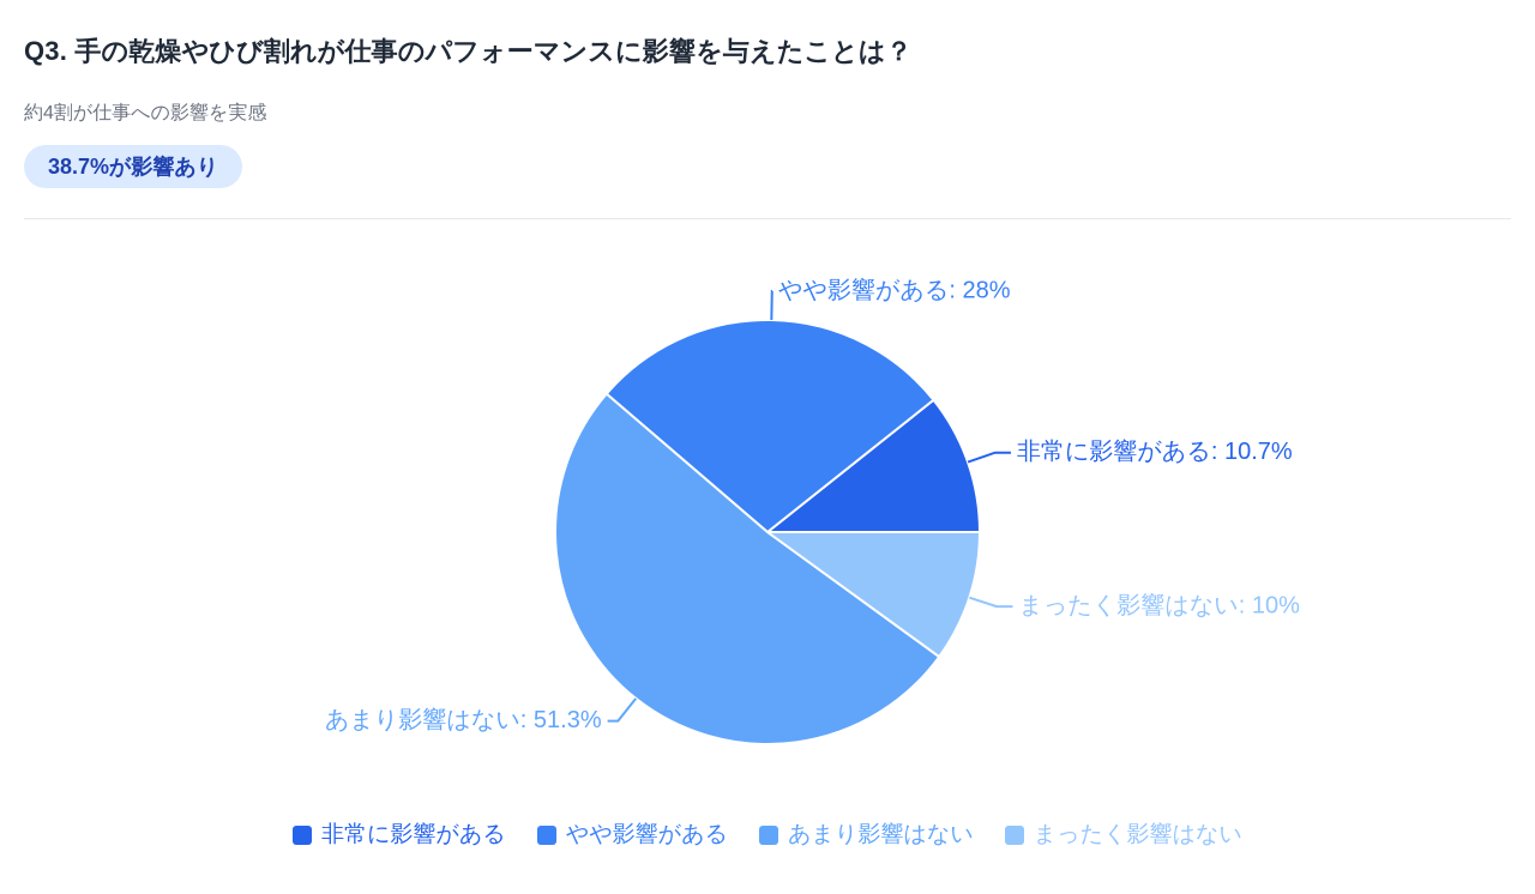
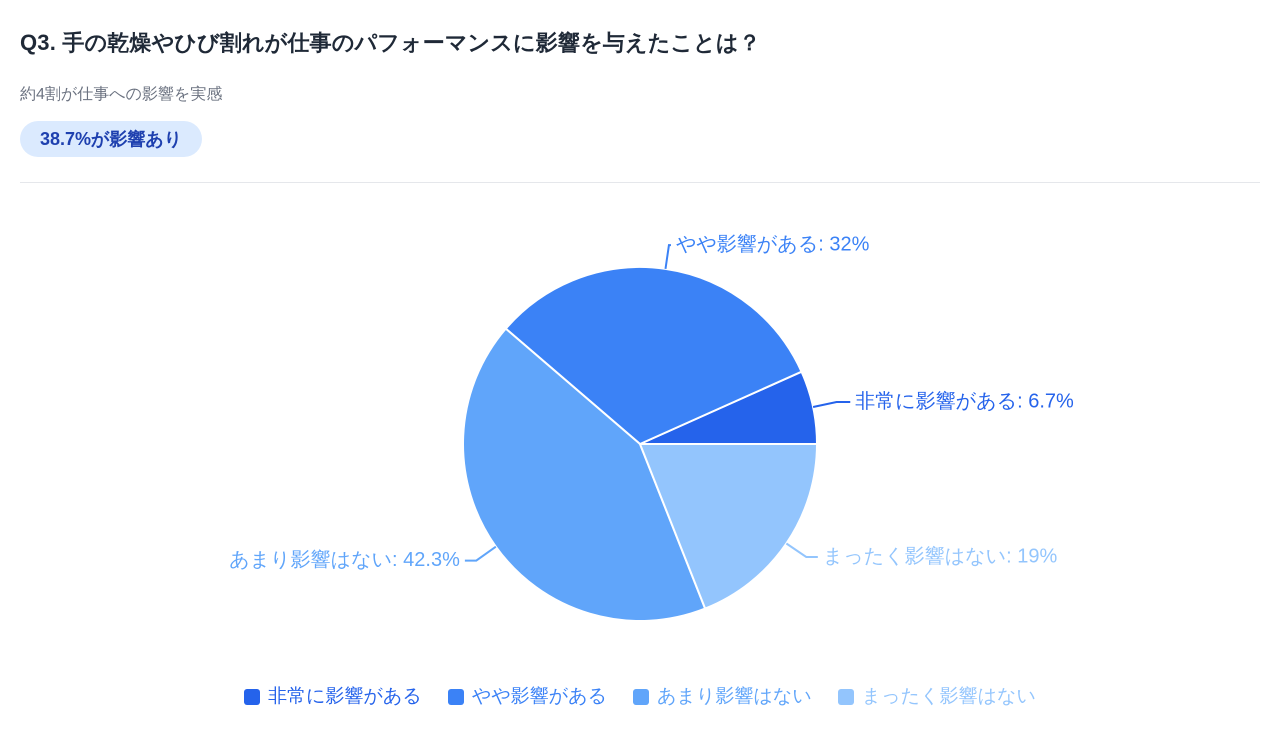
非常に影響がある: 10.7% -> 6.7%
やや影響がある: 28% -> 32%
あまり影響はない: 51.3% -> 42.3%
まったく影響はない: 10% -> 19%
